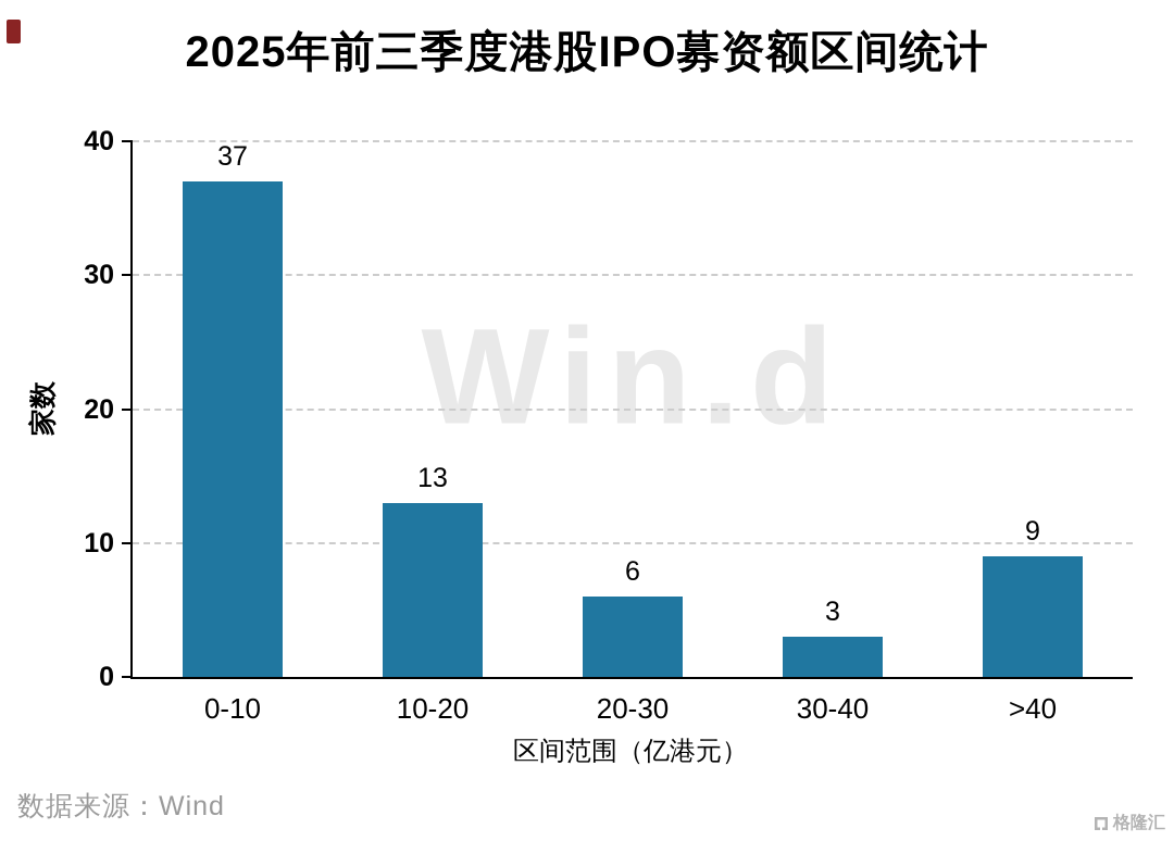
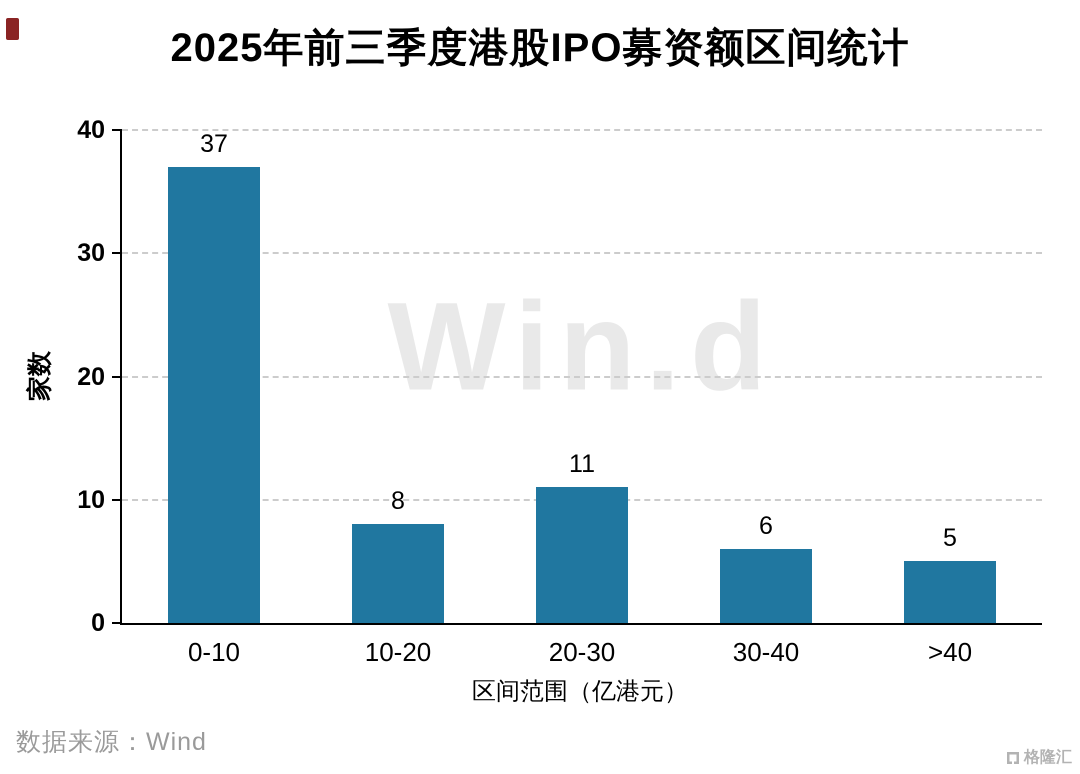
10-20: 13 -> 8
20-30: 6 -> 11
30-40: 3 -> 6
>40: 9 -> 5
